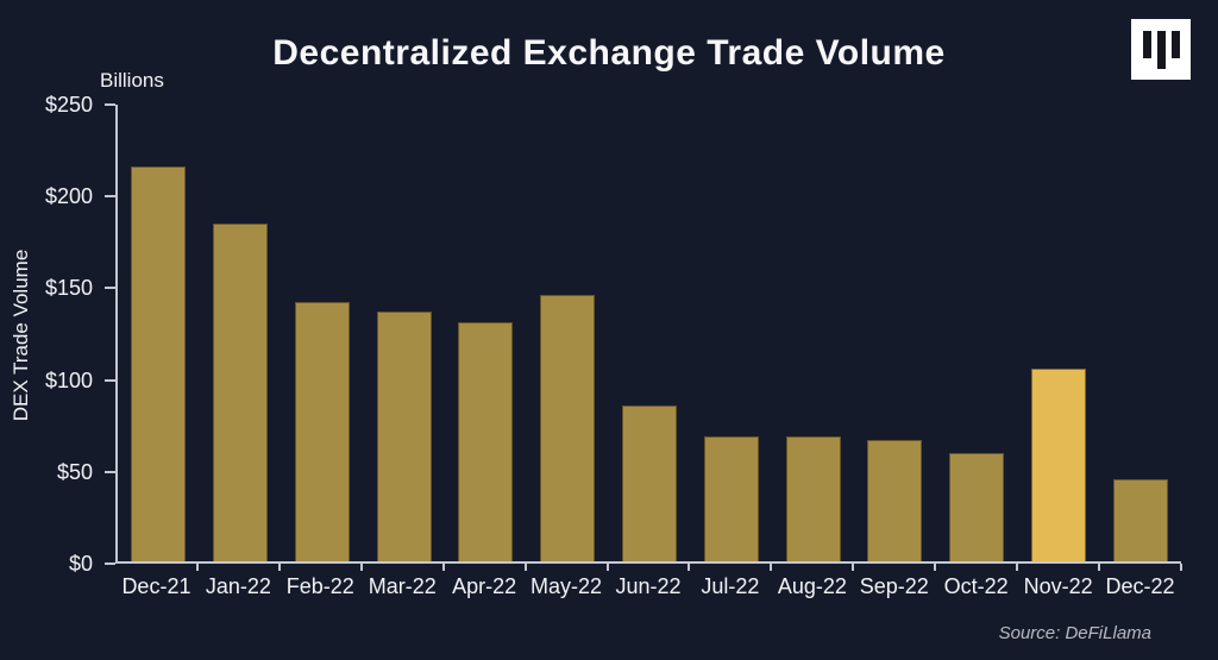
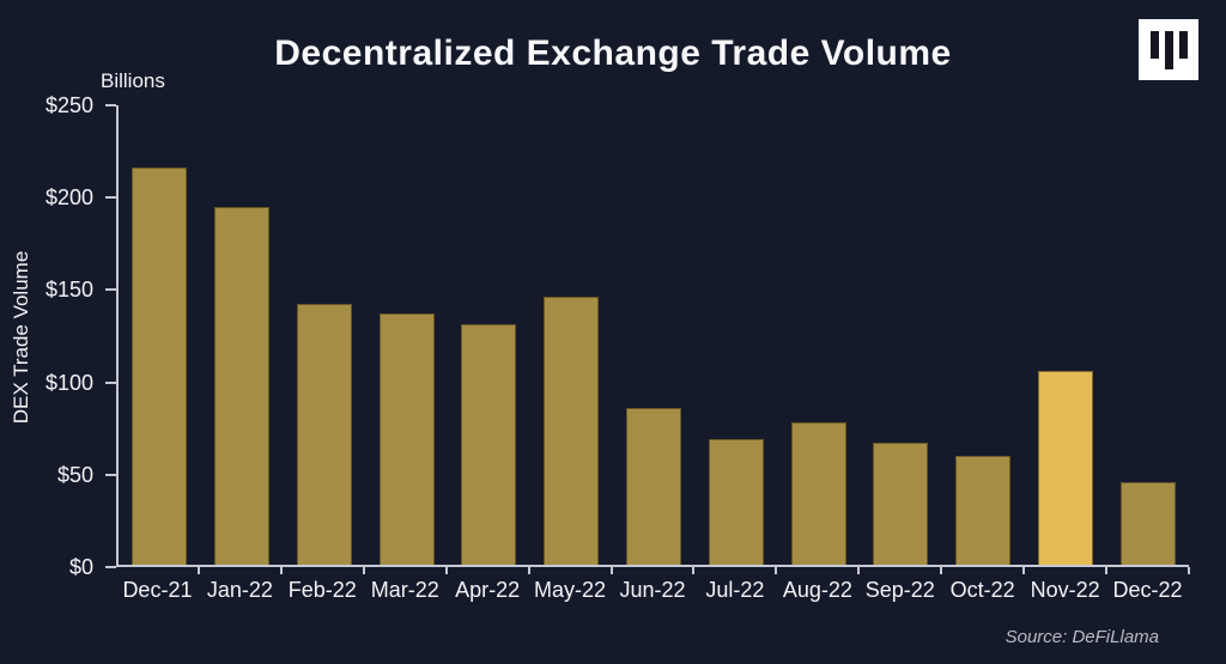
Jan-22: $184 -> $194
Aug-22: $68 -> $77
